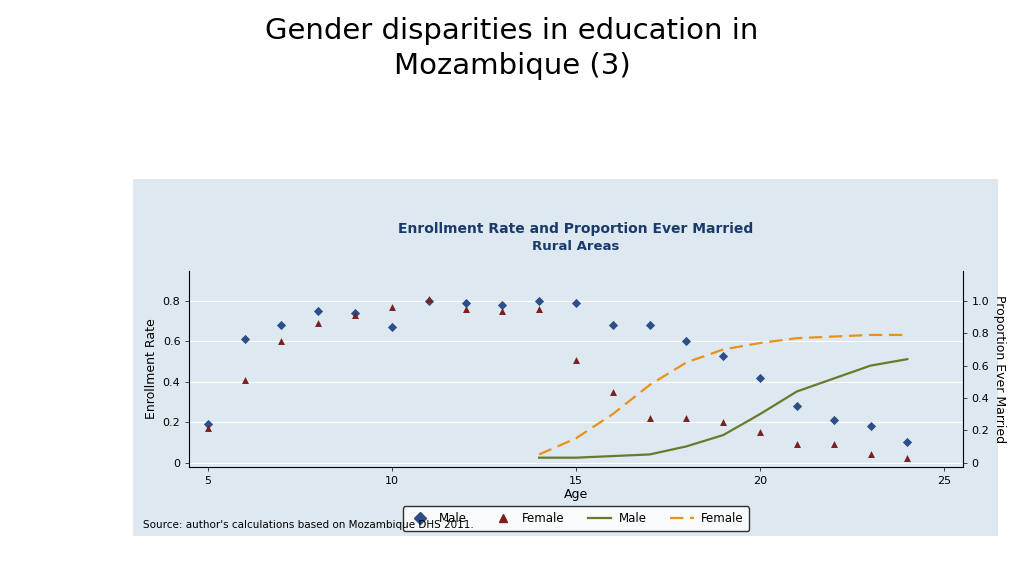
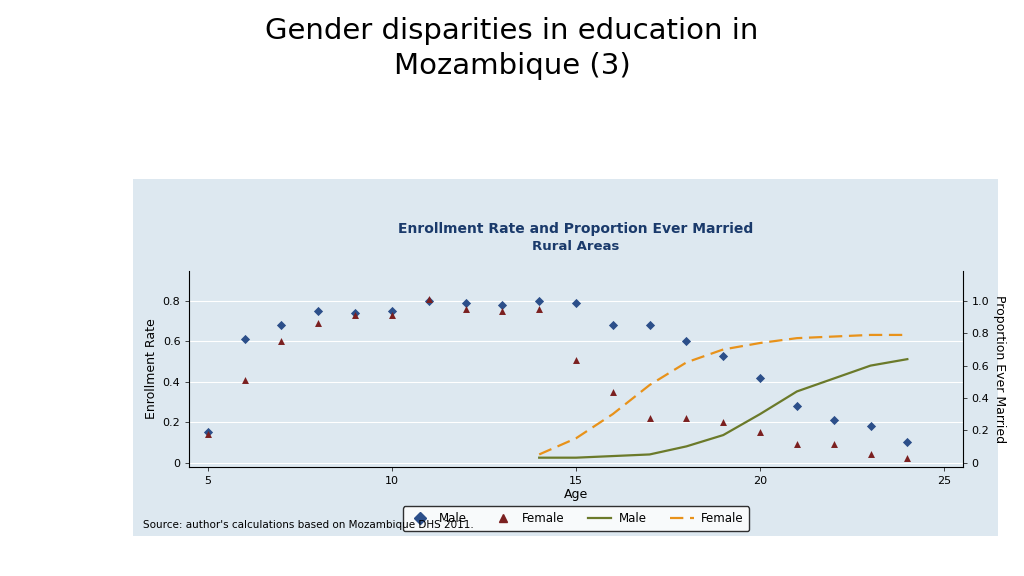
Male/5: 0.19 -> 0.15
Female/5: 0.17 -> 0.14
Male/10: 0.67 -> 0.75
Female/10: 0.77 -> 0.73
